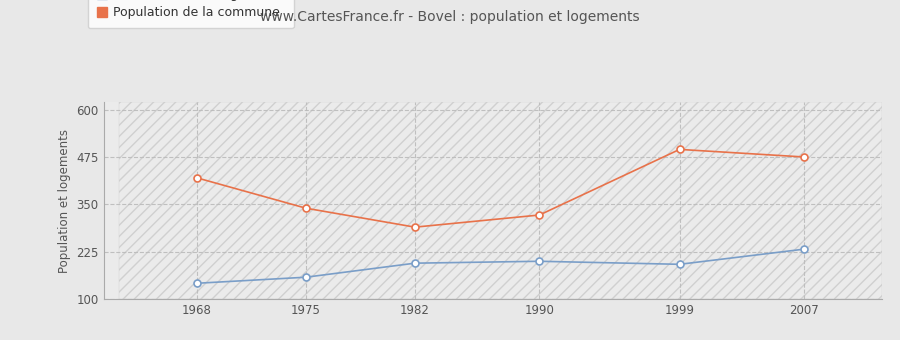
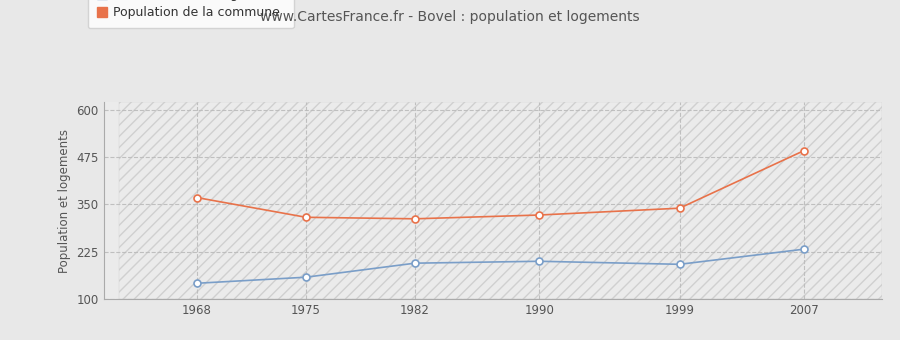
Population de la commune/1968: 420 -> 368
Population de la commune/1975: 340 -> 316
Population de la commune/1982: 290 -> 312
Population de la commune/1999: 495 -> 340
Population de la commune/2007: 475 -> 492
